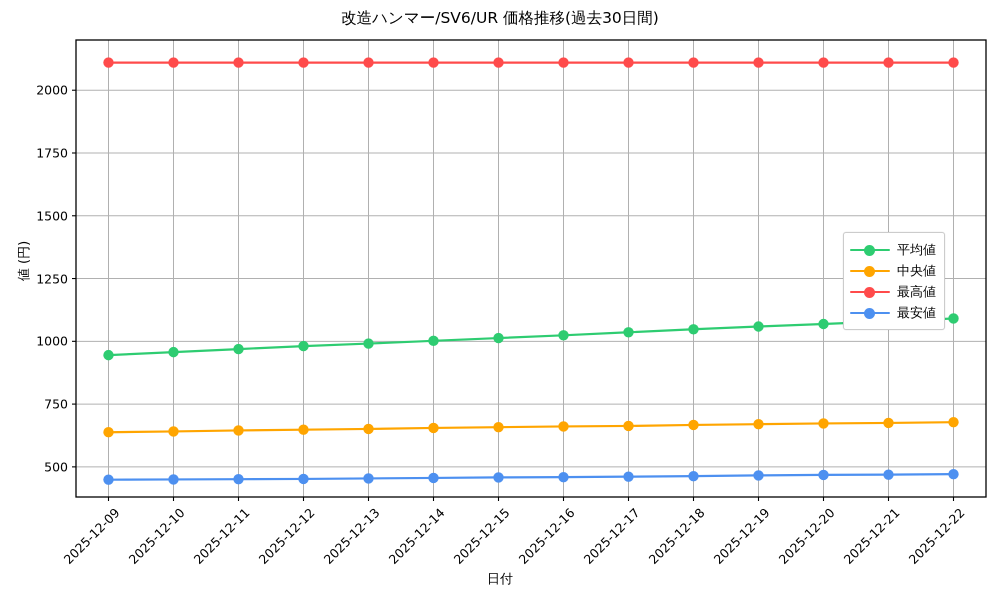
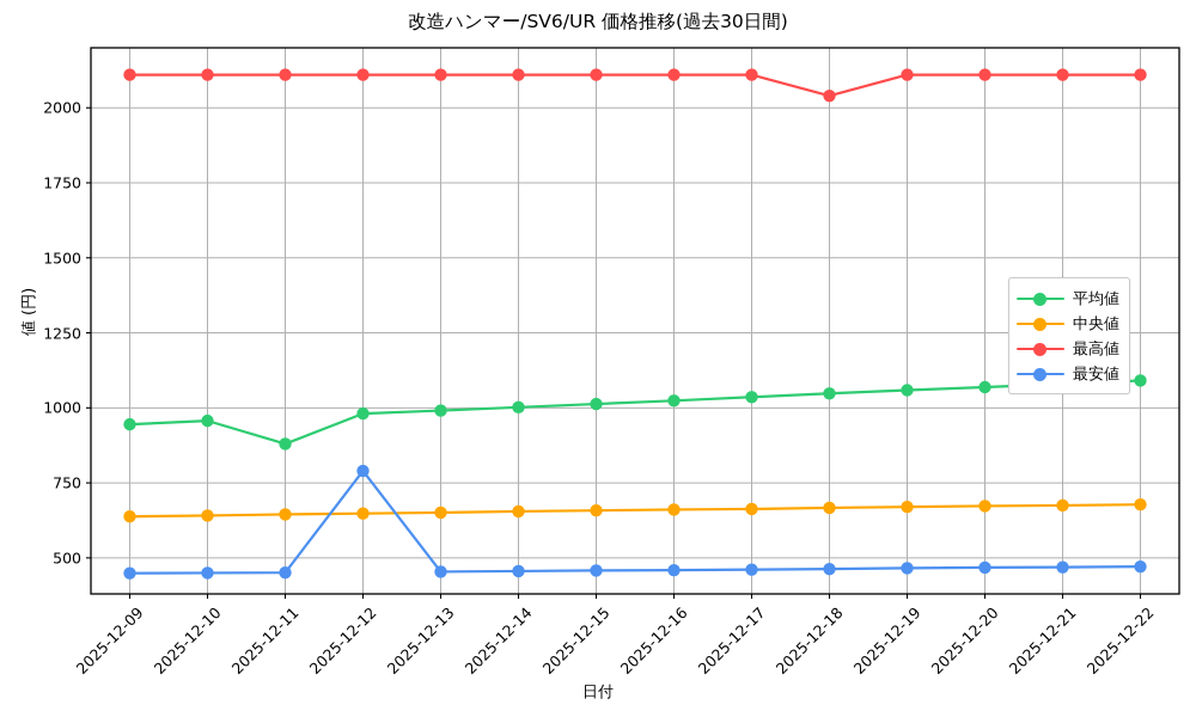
平均値/2025-12-11: 970 -> 880
最安値/2025-12-12: 450 -> 790
最高値/2025-12-18: 2110 -> 2040
